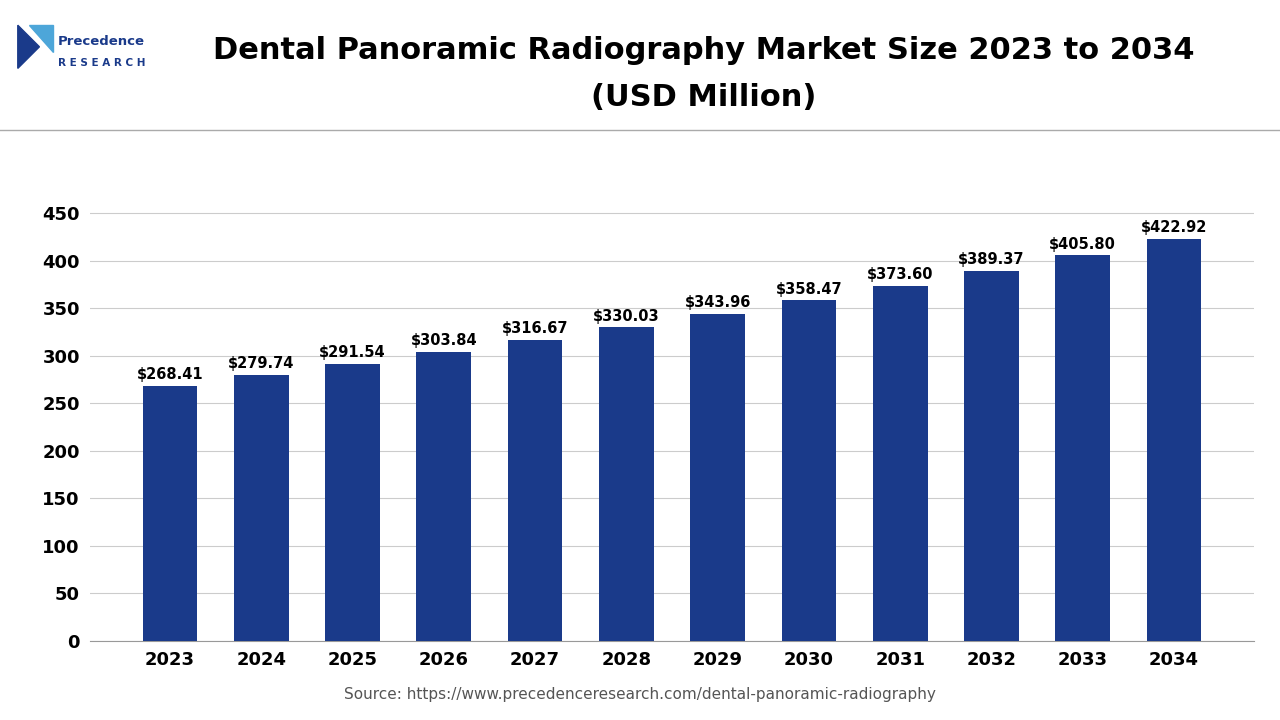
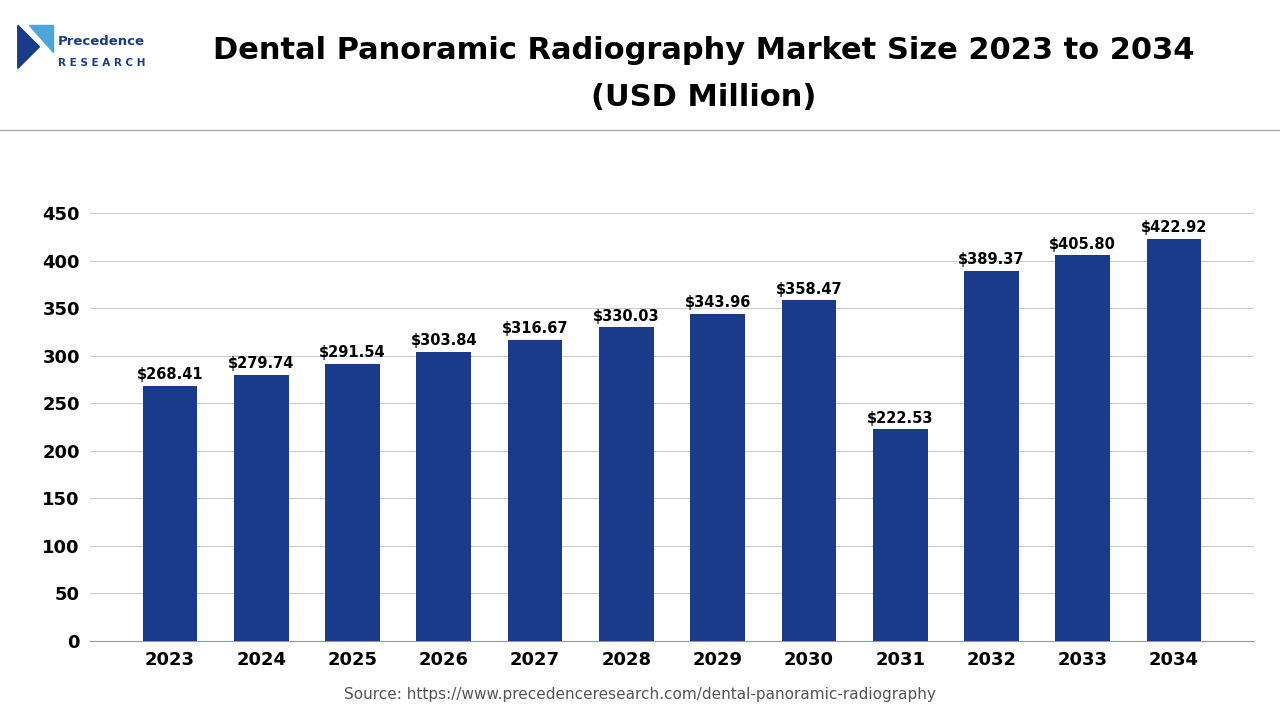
2031: $373.60 -> $222.53
